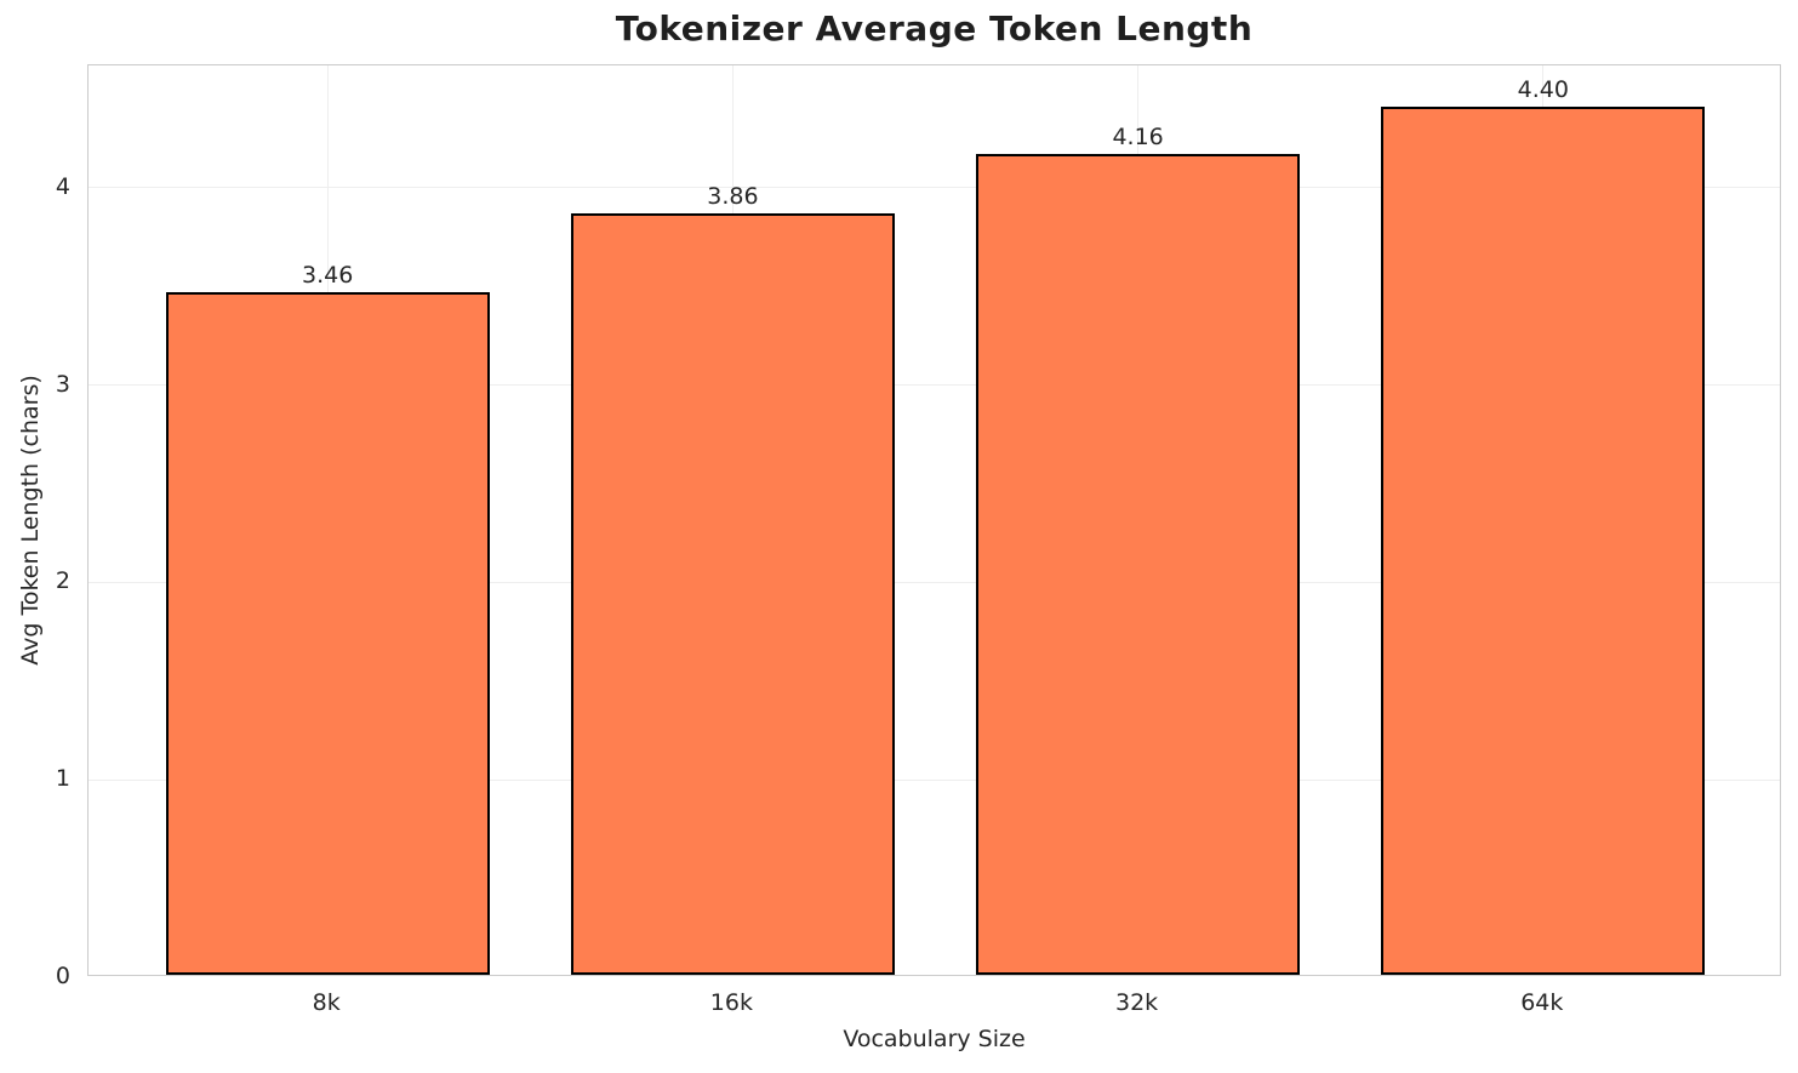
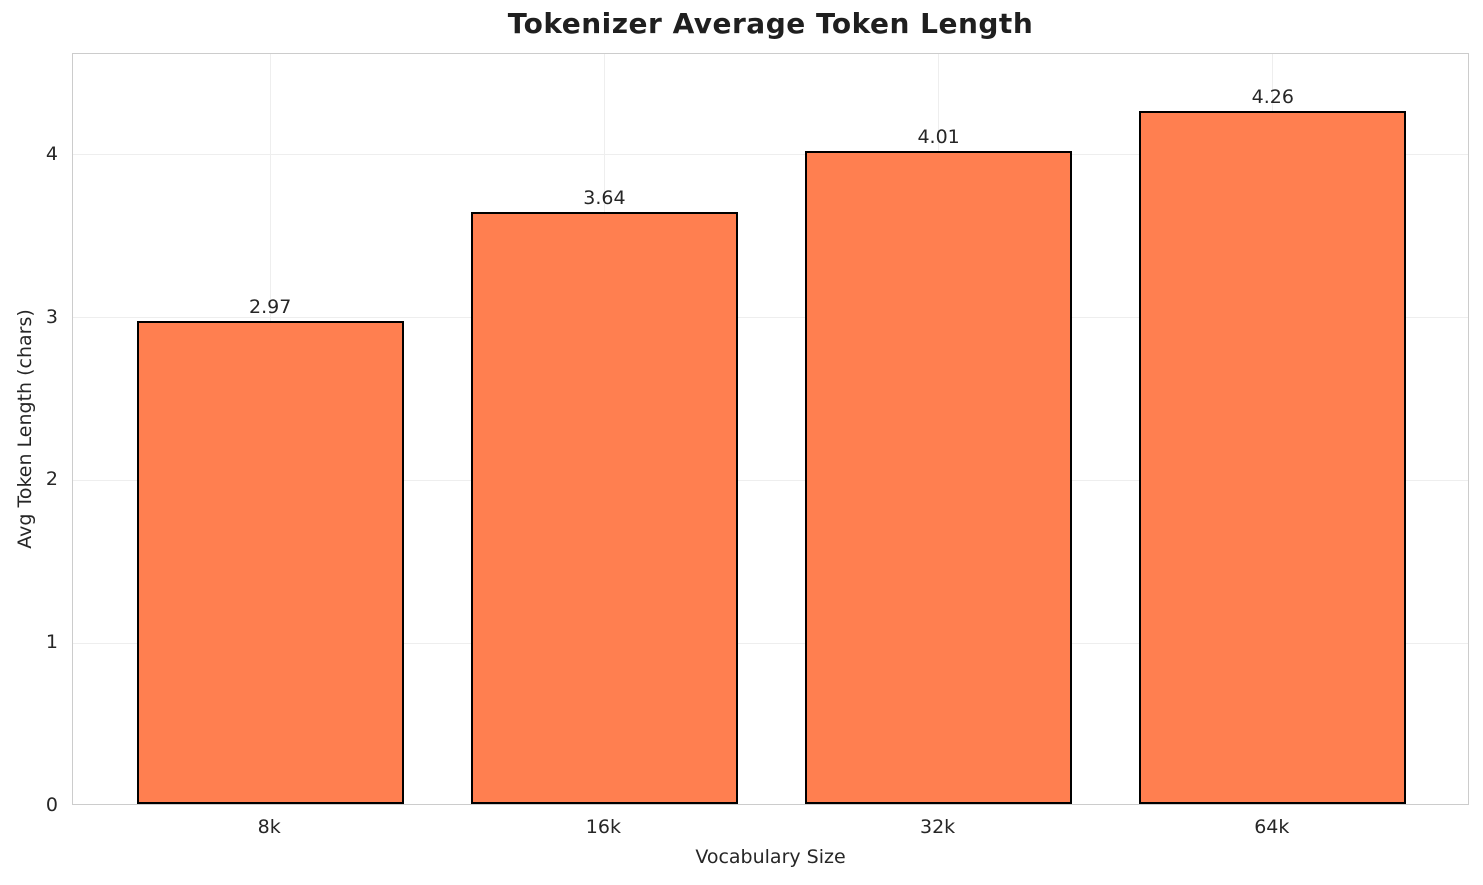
8k: 3.46 -> 2.97
16k: 3.86 -> 3.64
32k: 4.16 -> 4.01
64k: 4.40 -> 4.26
